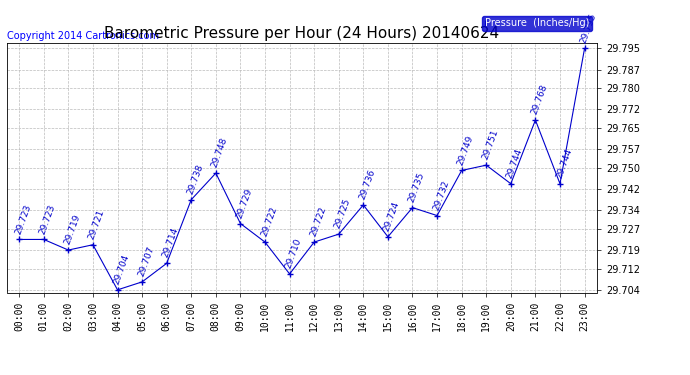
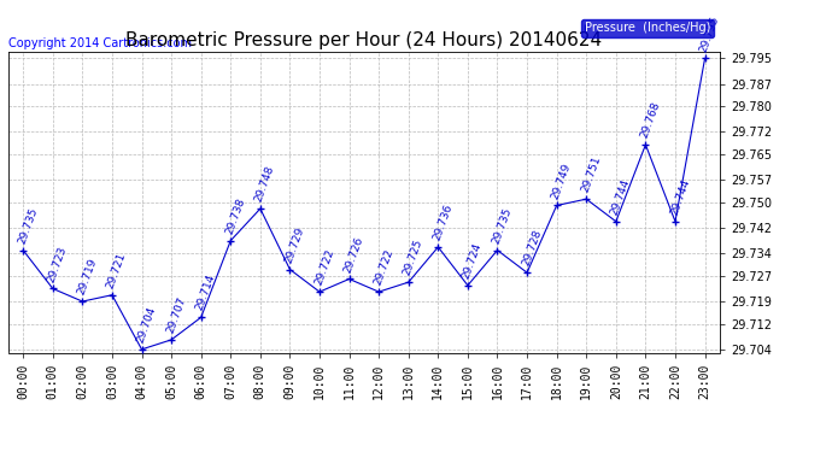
00:00: 29.723 -> 29.735
11:00: 29.710 -> 29.726
17:00: 29.732 -> 29.728
